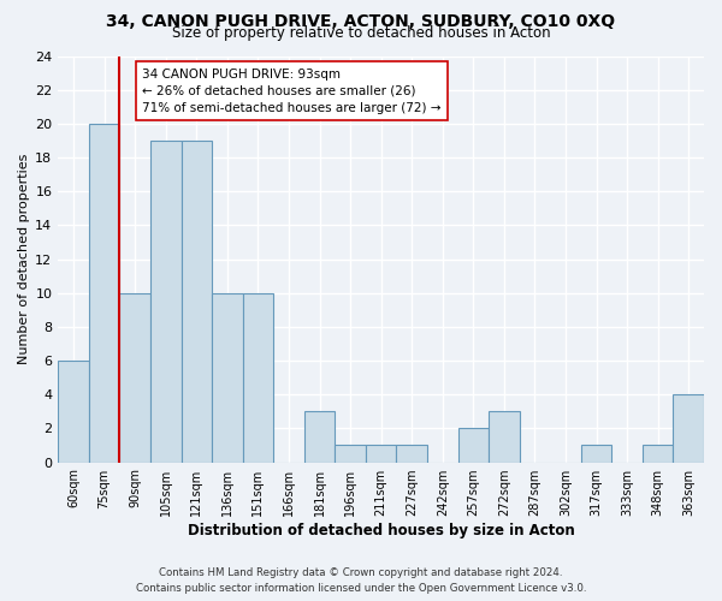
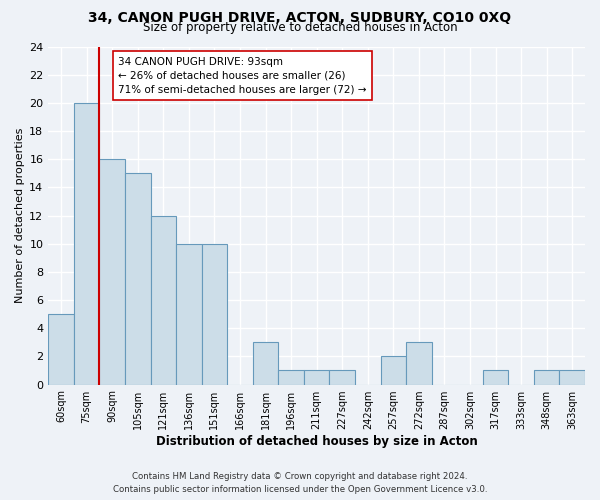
60sqm: 6 -> 5
90sqm: 10 -> 16
105sqm: 19 -> 15
121sqm: 19 -> 12
363sqm: 4 -> 1
